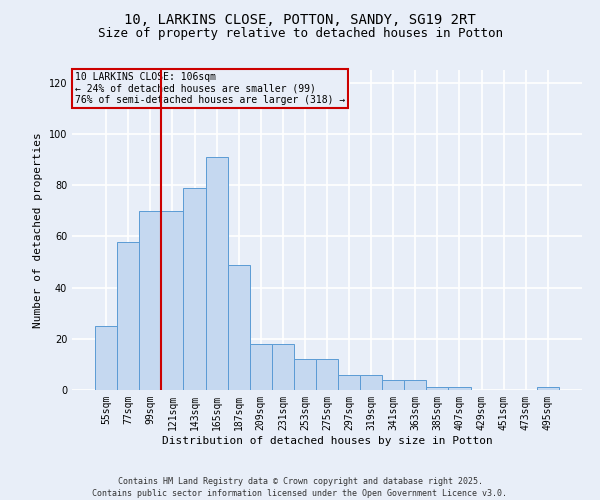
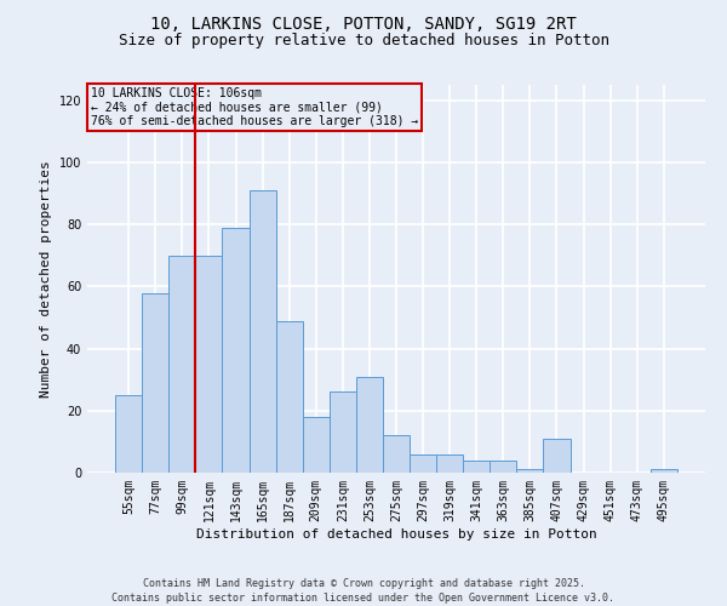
231sqm: 18 -> 26
253sqm: 12 -> 31
407sqm: 1 -> 11
